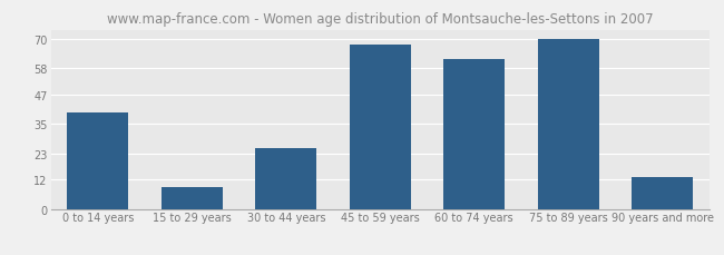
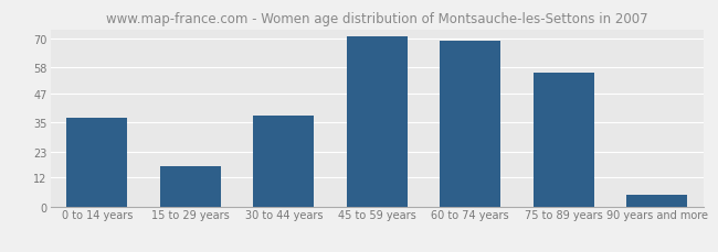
0 to 14 years: 40 -> 37
15 to 29 years: 9 -> 17
30 to 44 years: 25 -> 38
45 to 59 years: 68 -> 71
60 to 74 years: 62 -> 69
75 to 89 years: 70 -> 56
90 years and more: 13 -> 5
